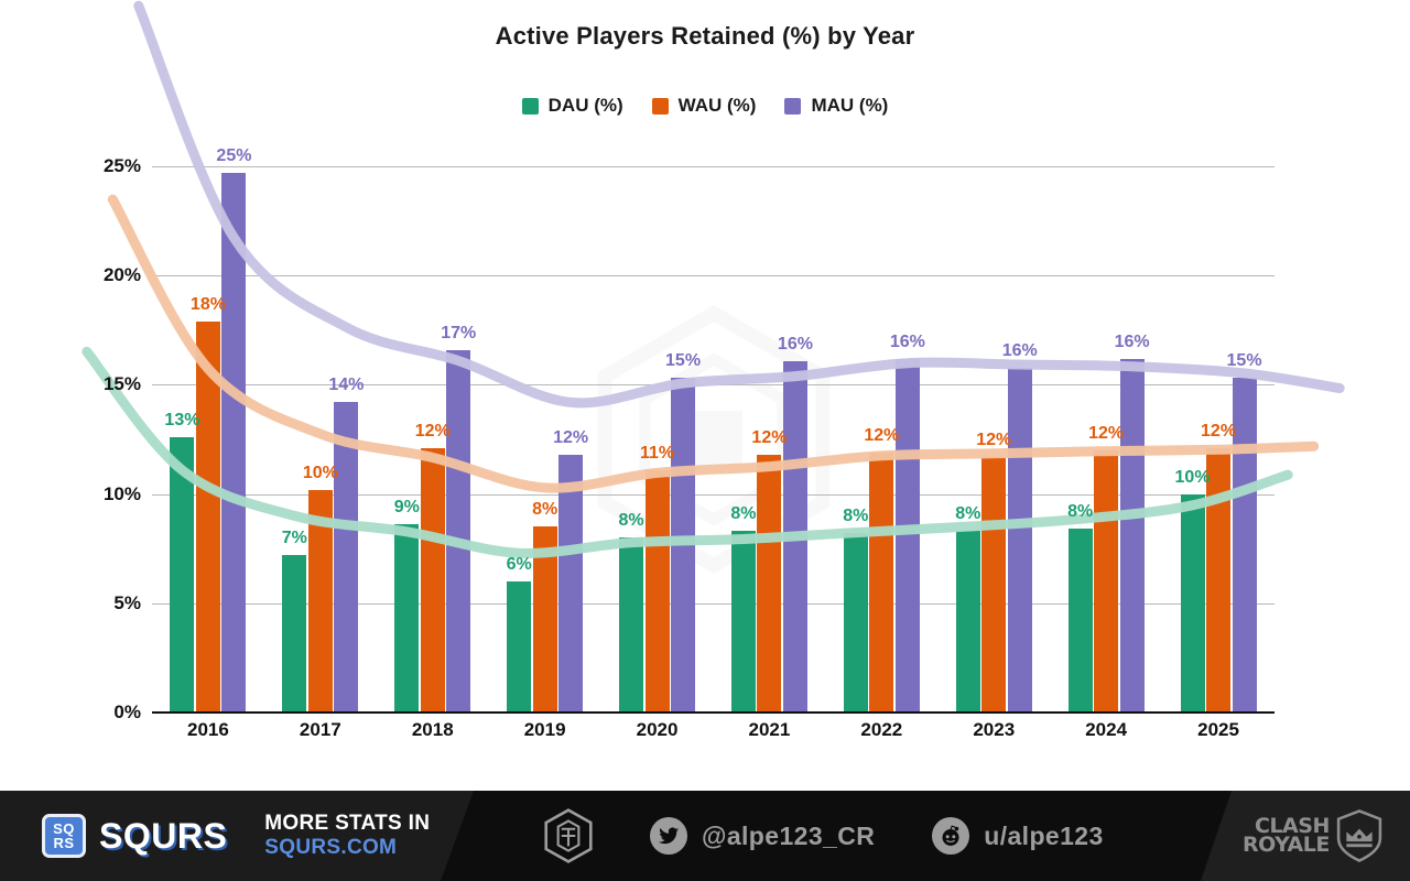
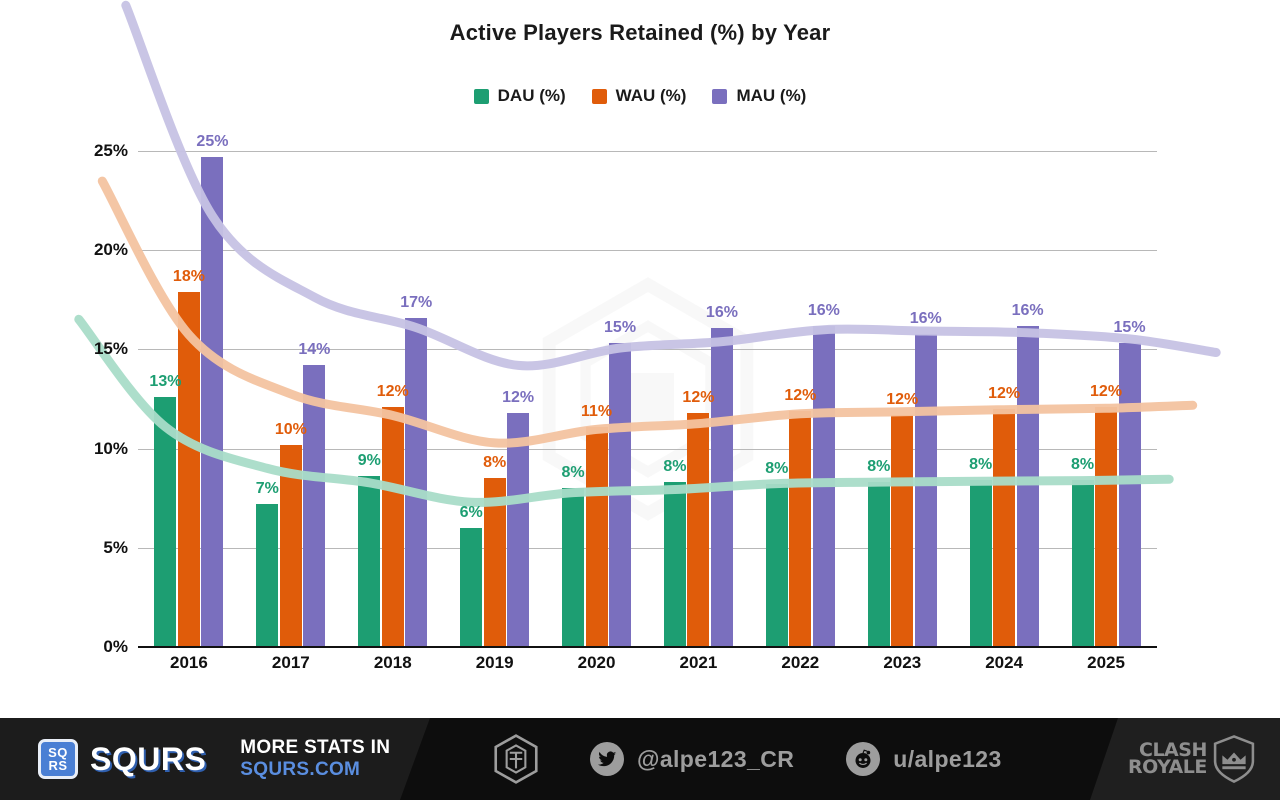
DAU (%)/2025: 10% -> 8%
